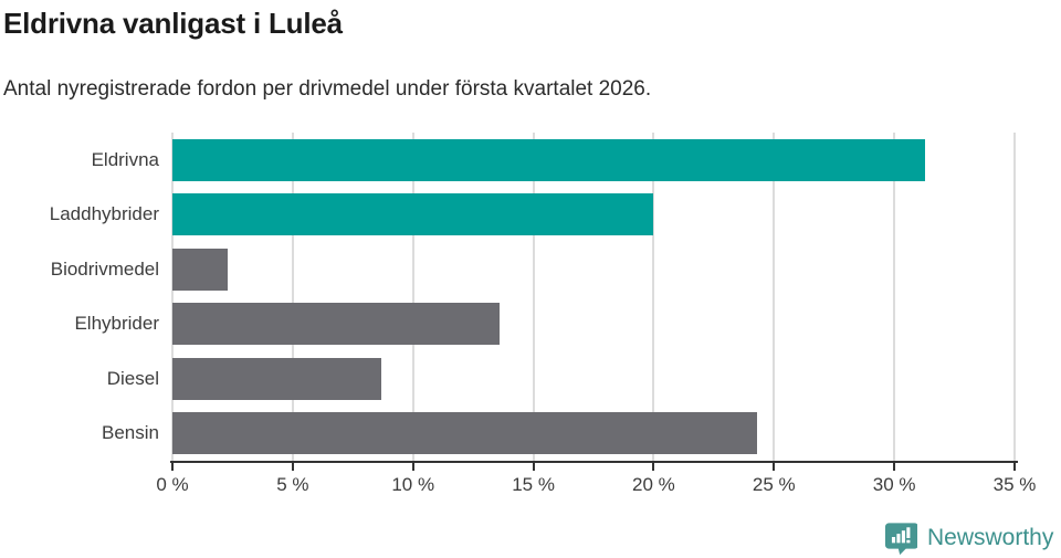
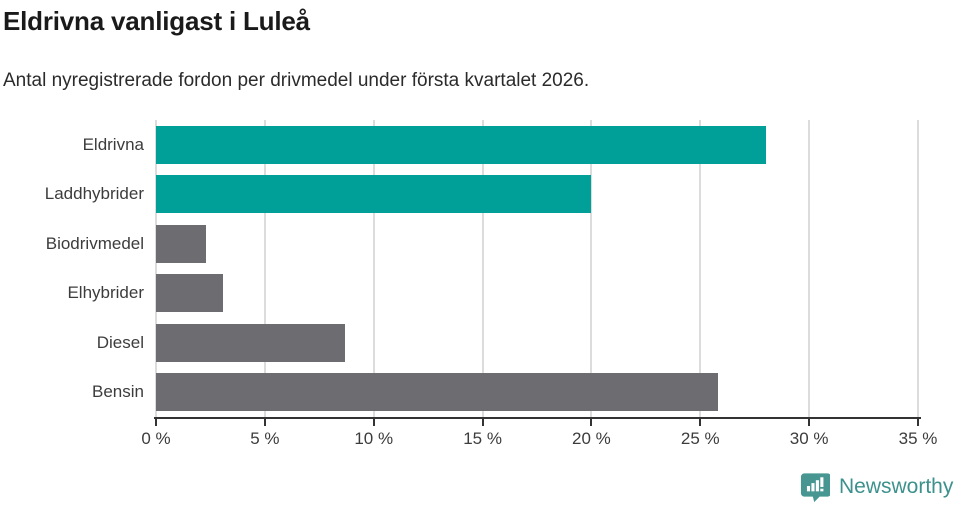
Eldrivna: 31.3% -> 28.0%
Elhybrider: 13.6% -> 3.1%
Bensin: 24.3% -> 25.8%
